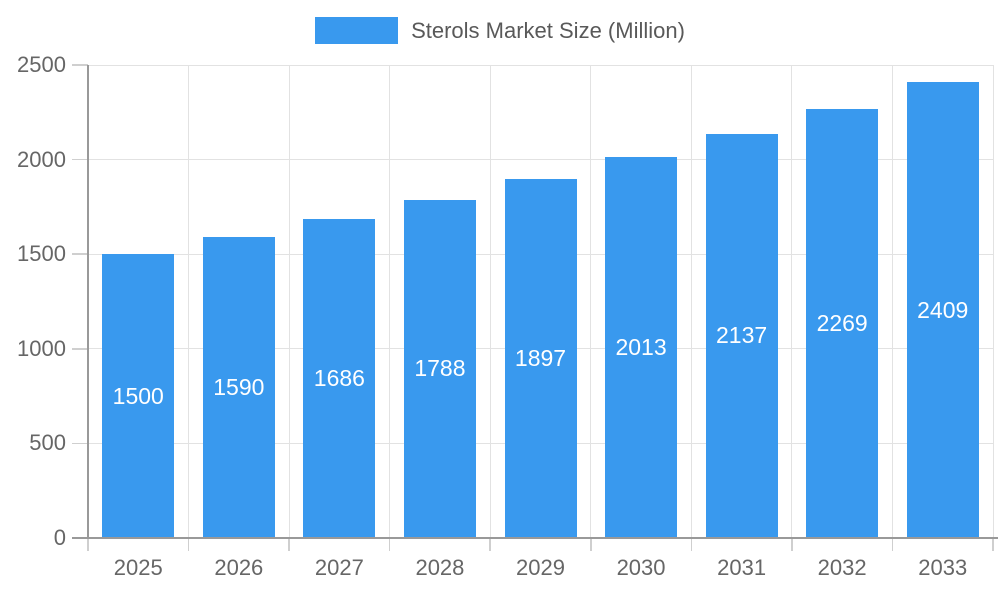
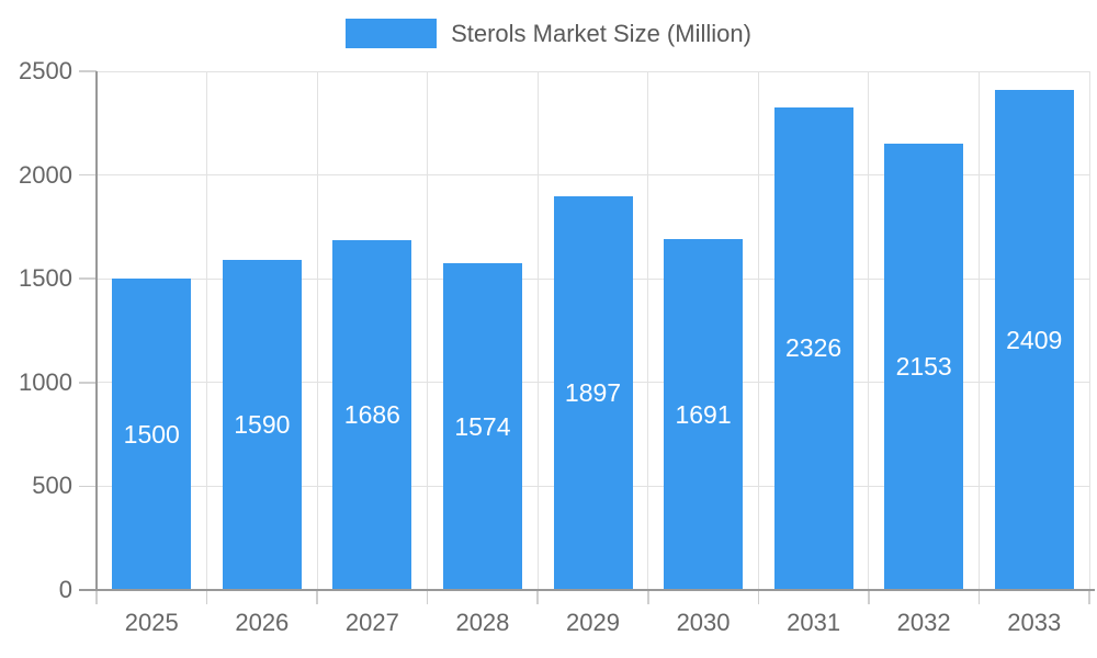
2028: 1788 -> 1574
2030: 2013 -> 1691
2031: 2137 -> 2326
2032: 2269 -> 2153
